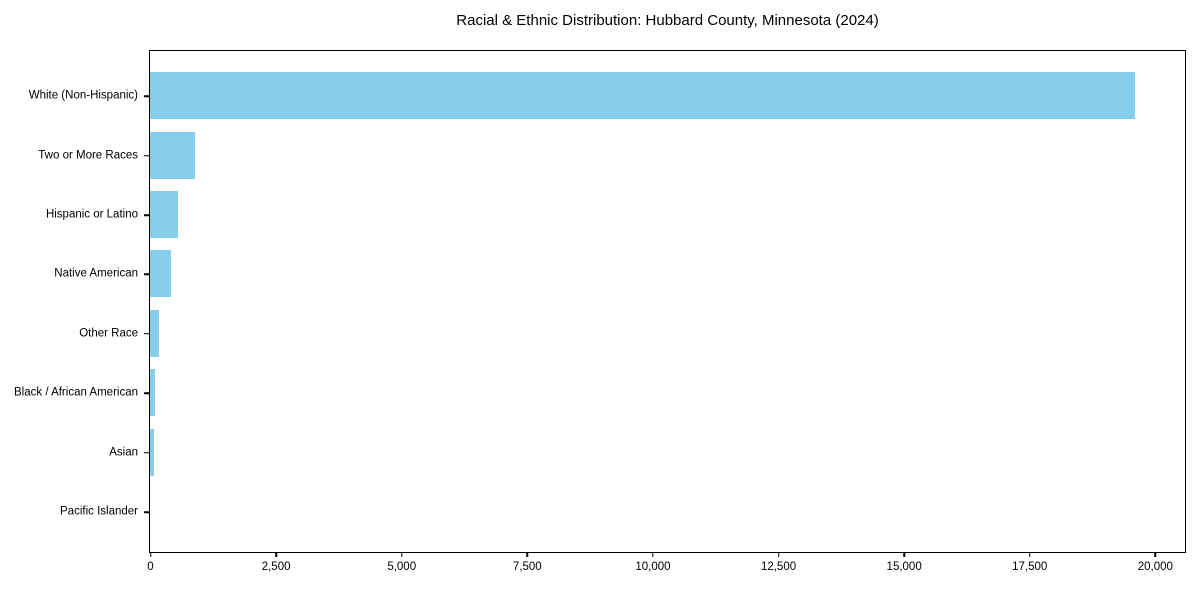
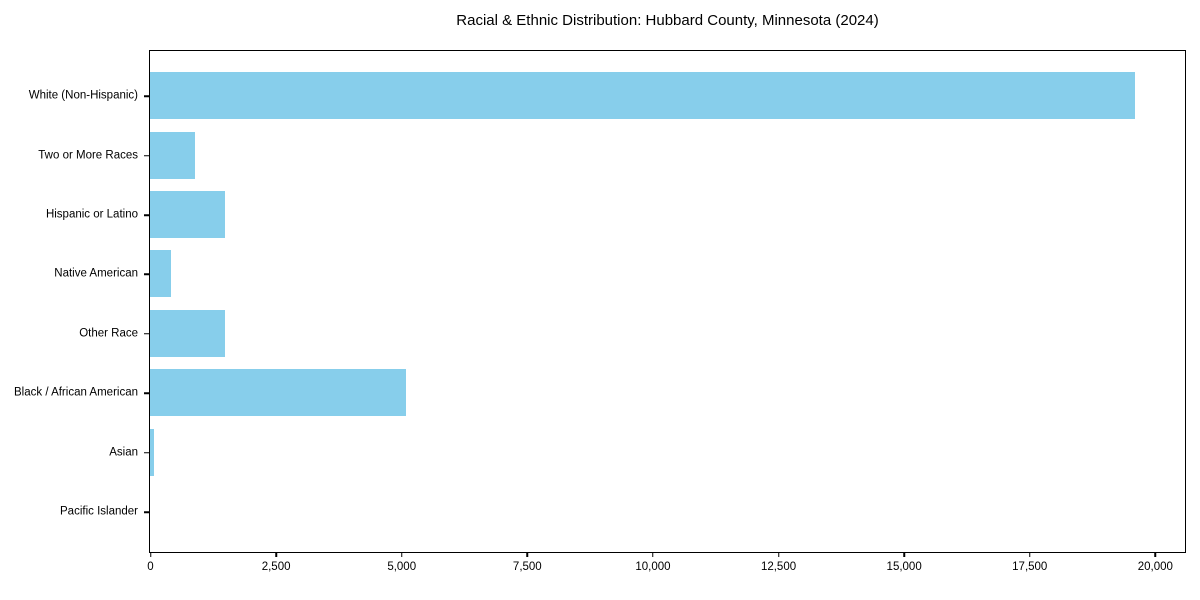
Hispanic or Latino: 600 -> 1500
Other Race: 200 -> 1500
Black / African American: 100 -> 5100
